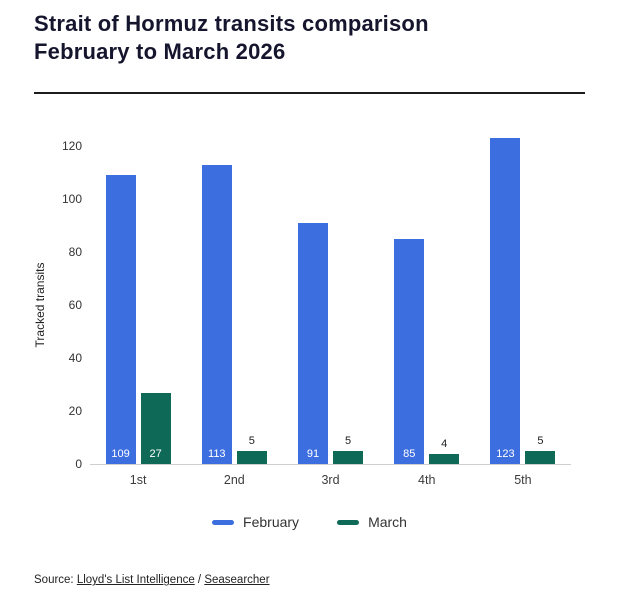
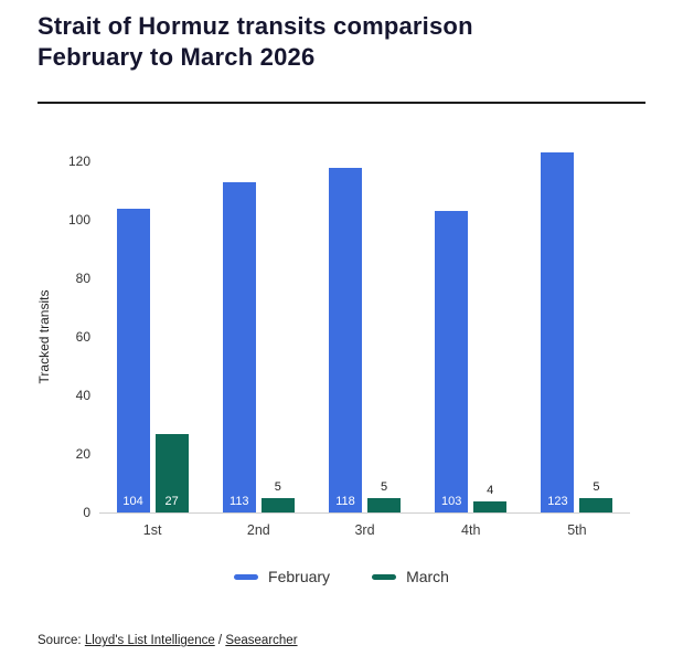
February/1st: 109 -> 104
February/3rd: 91 -> 118
February/4th: 85 -> 103
